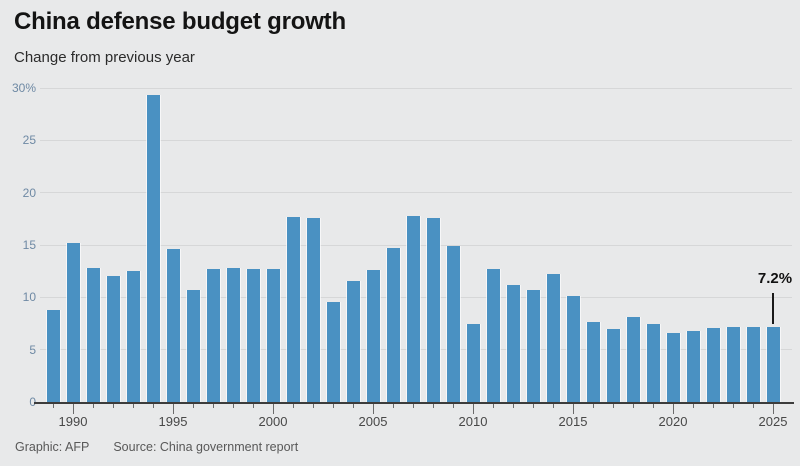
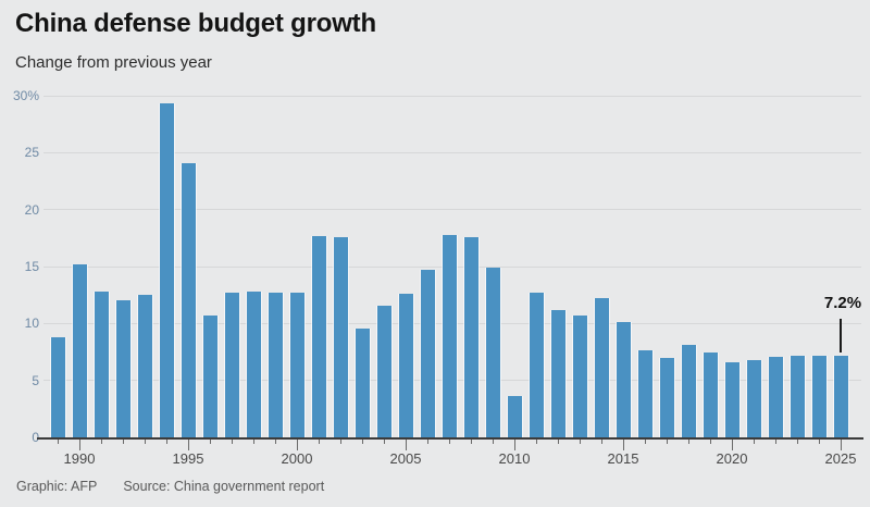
1995: 14.6% -> 24.1%
2010: 7.5% -> 3.6%
